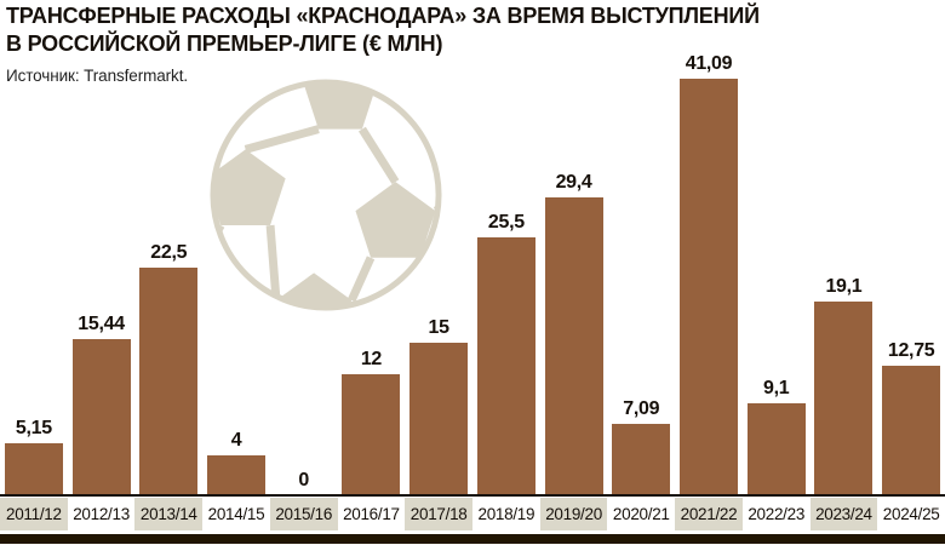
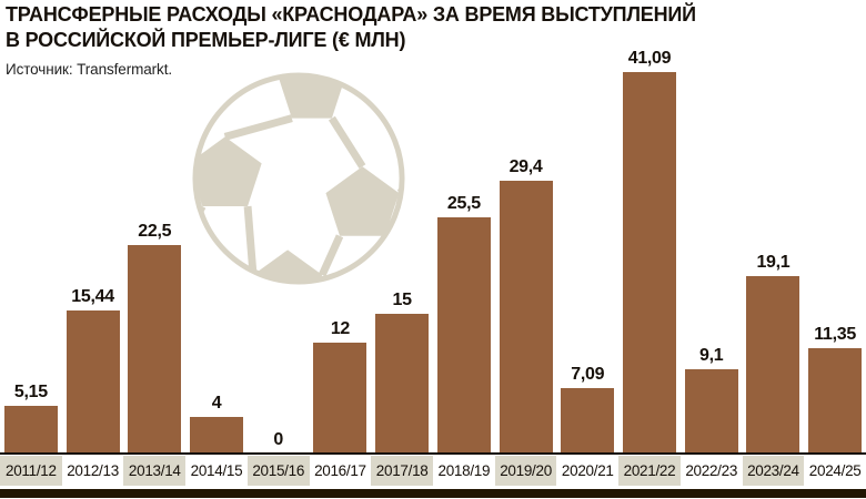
2024/25: 12,75 -> 11,35
